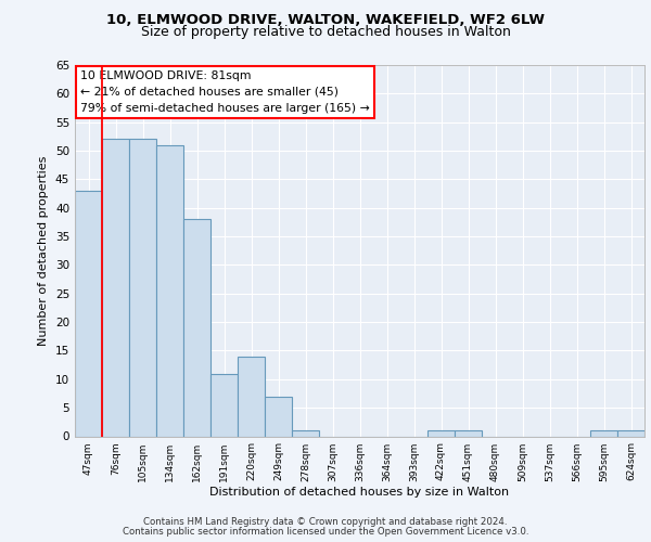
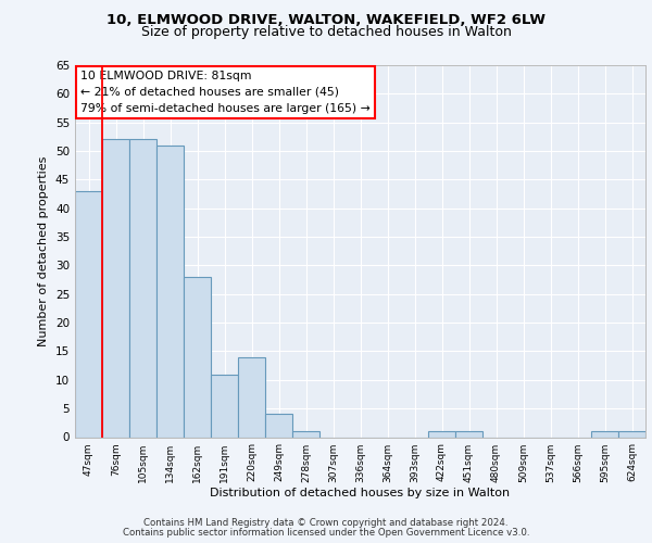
162sqm: 38 -> 28
249sqm: 7 -> 4
